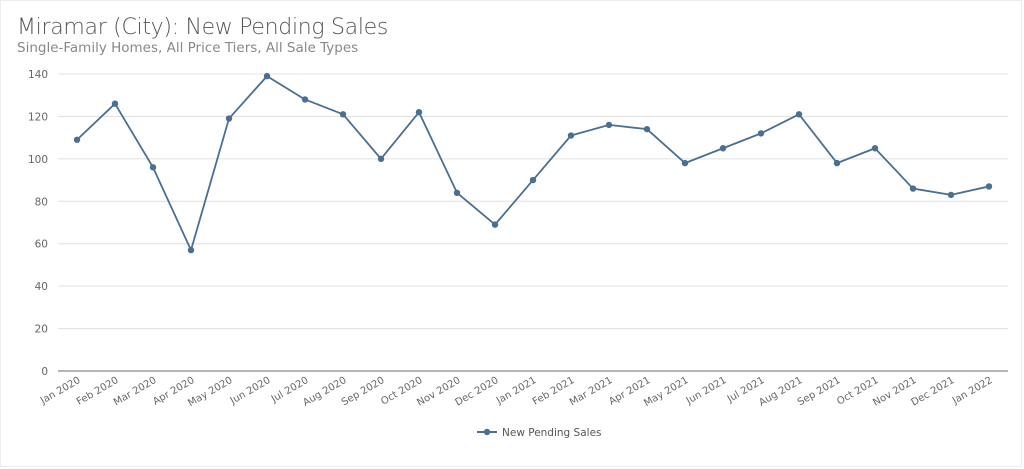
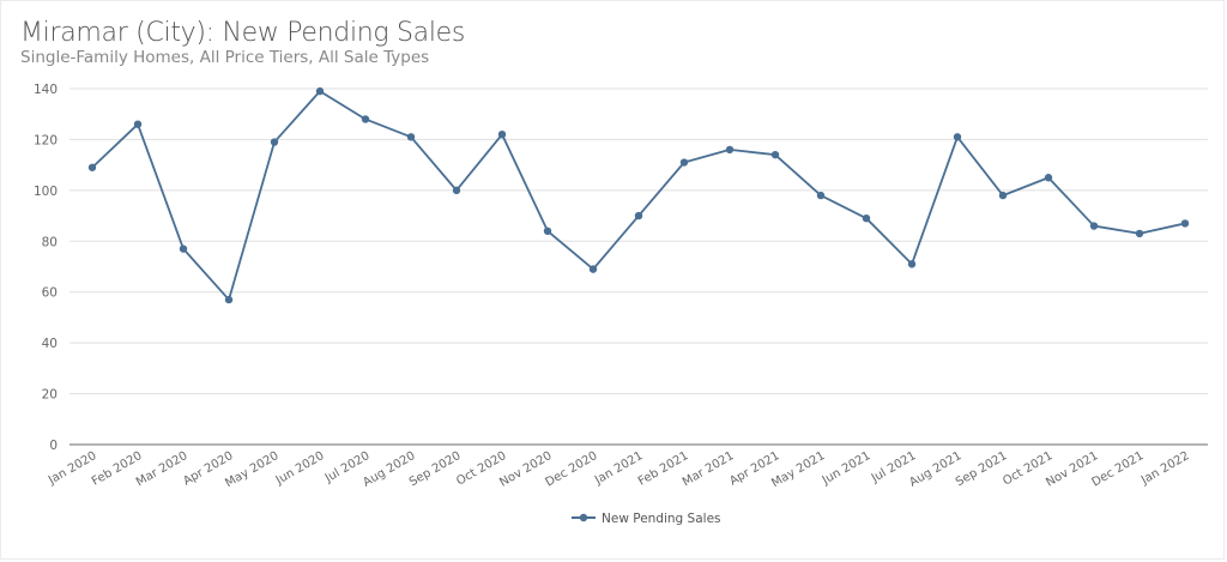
Mar 2020: 96 -> 77
Jun 2021: 105 -> 89
Jul 2021: 112 -> 71
